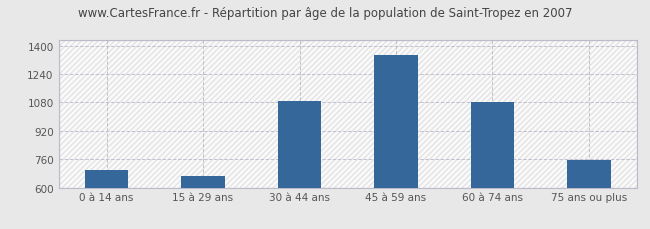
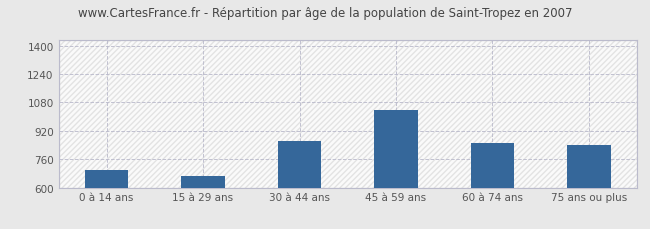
30 à 44 ans: 1090 -> 860
45 à 59 ans: 1350 -> 1040
60 à 74 ans: 1080 -> 850
75 ans ou plus: 760 -> 840
